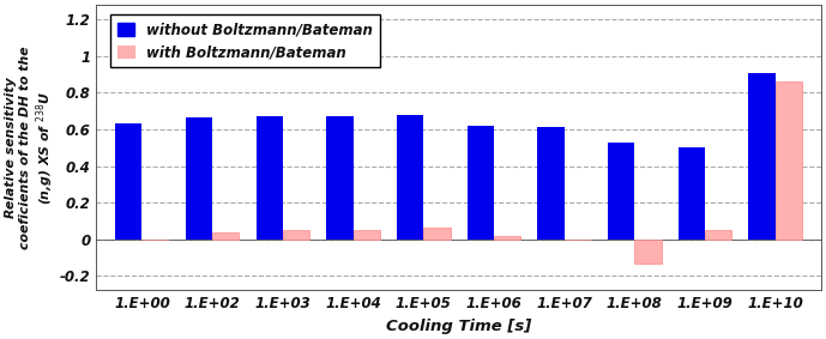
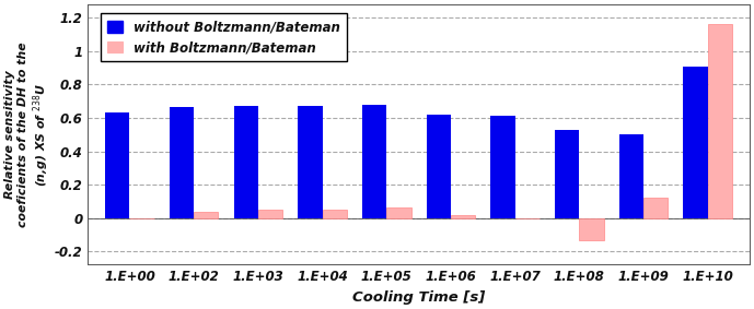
with Boltzmann/Bateman/1.E+09: 0.05 -> 0.12
with Boltzmann/Bateman/1.E+10: 0.86 -> 1.16
